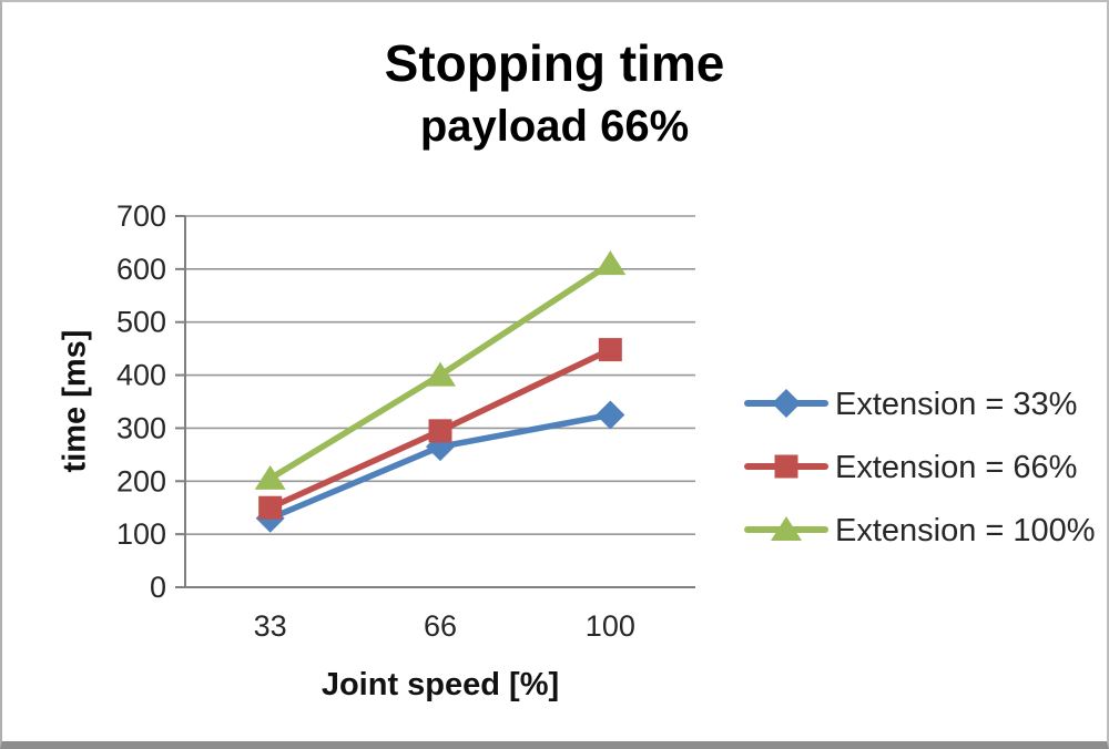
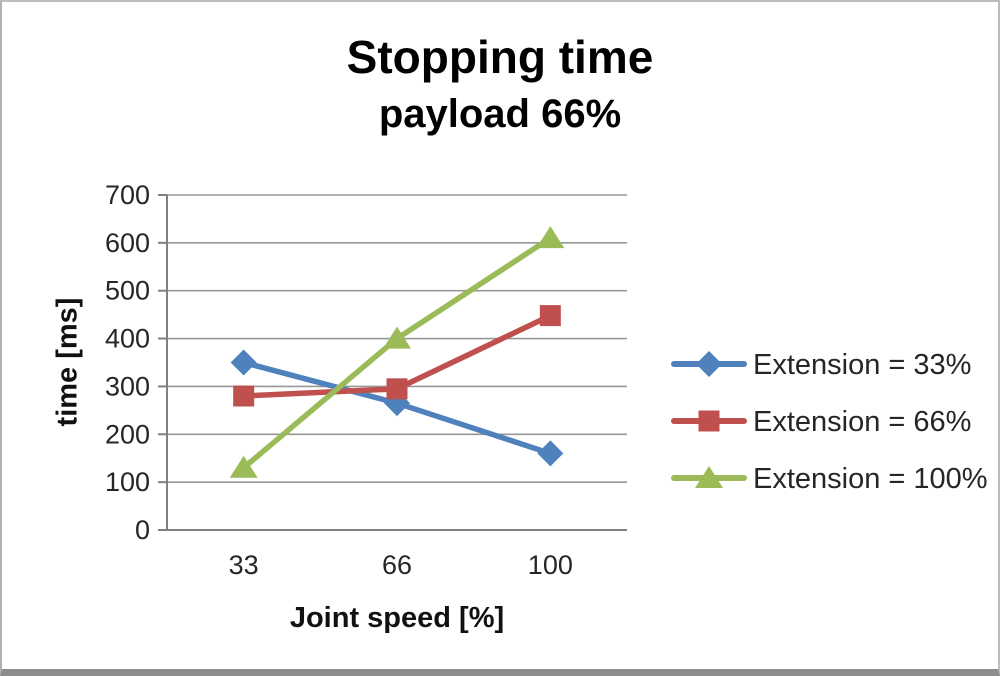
Extension = 33%/33: 130 -> 350
Extension = 66%/33: 150 -> 280
Extension = 100%/33: 200 -> 130
Extension = 33%/100: 320 -> 160
